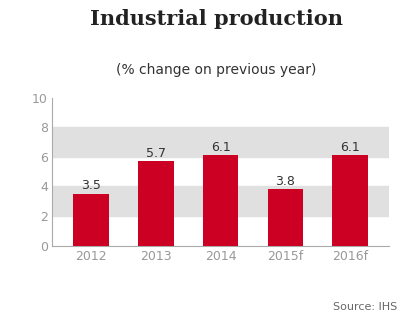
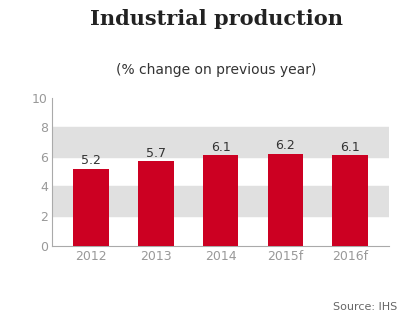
2012: 3.5 -> 5.2
2015f: 3.8 -> 6.2
